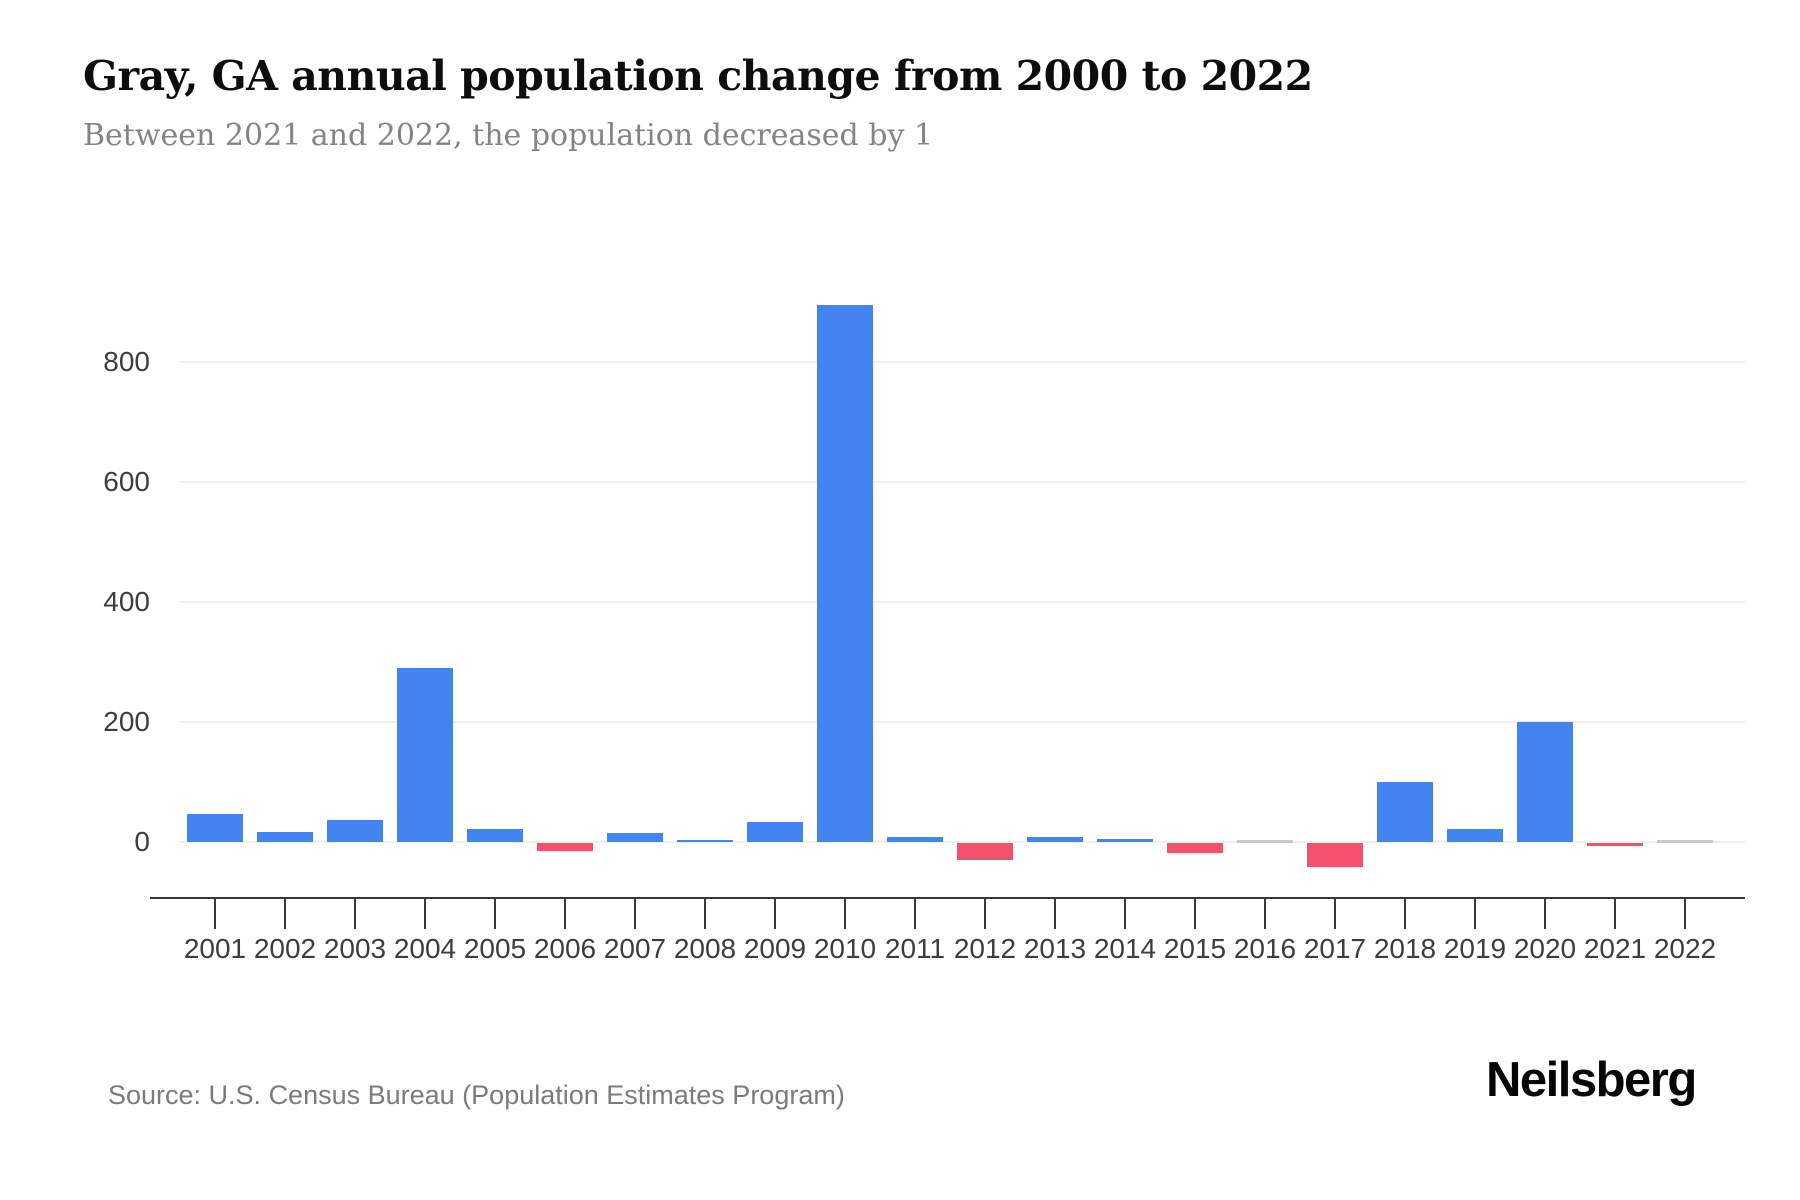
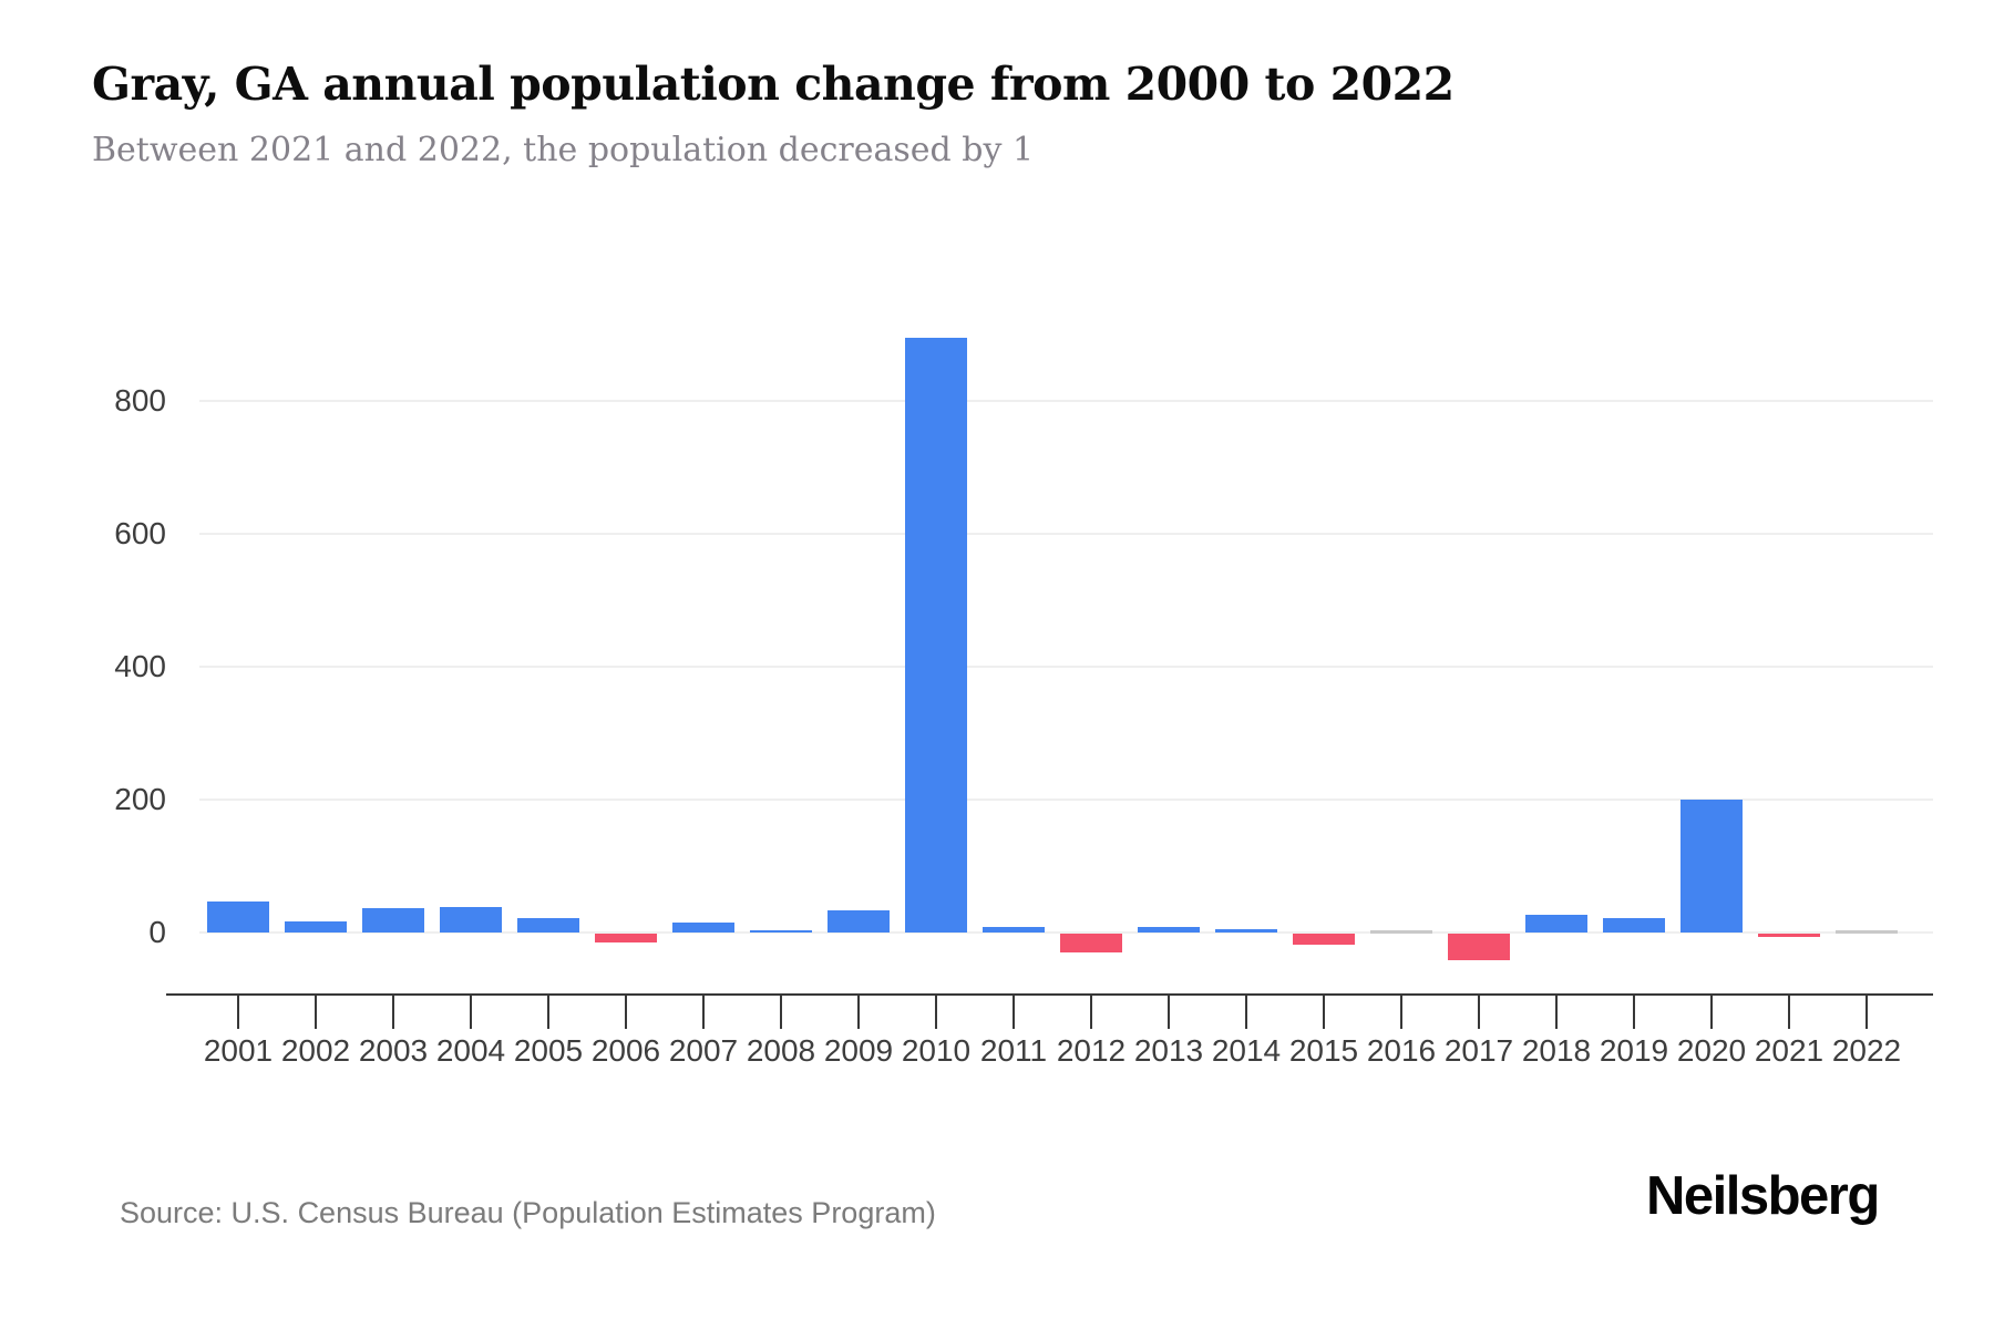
2004: 290 -> 40
2018: 100 -> 30
